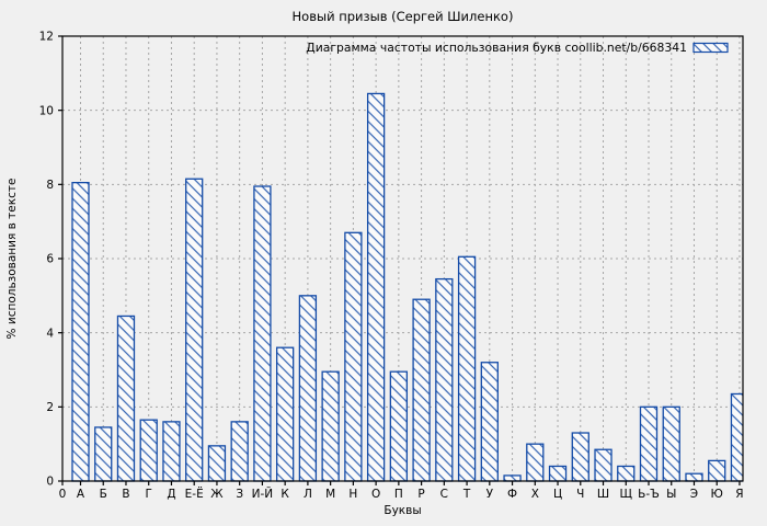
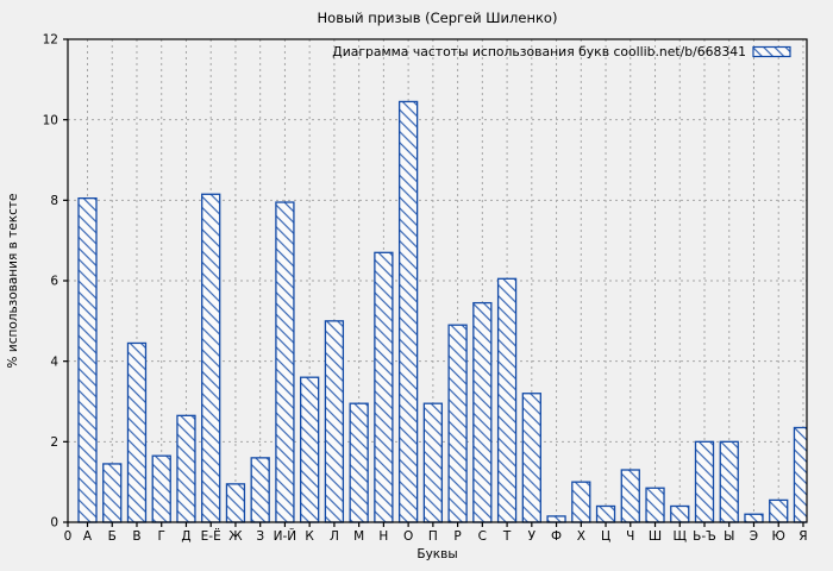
Д: 1.6 -> 2.6
